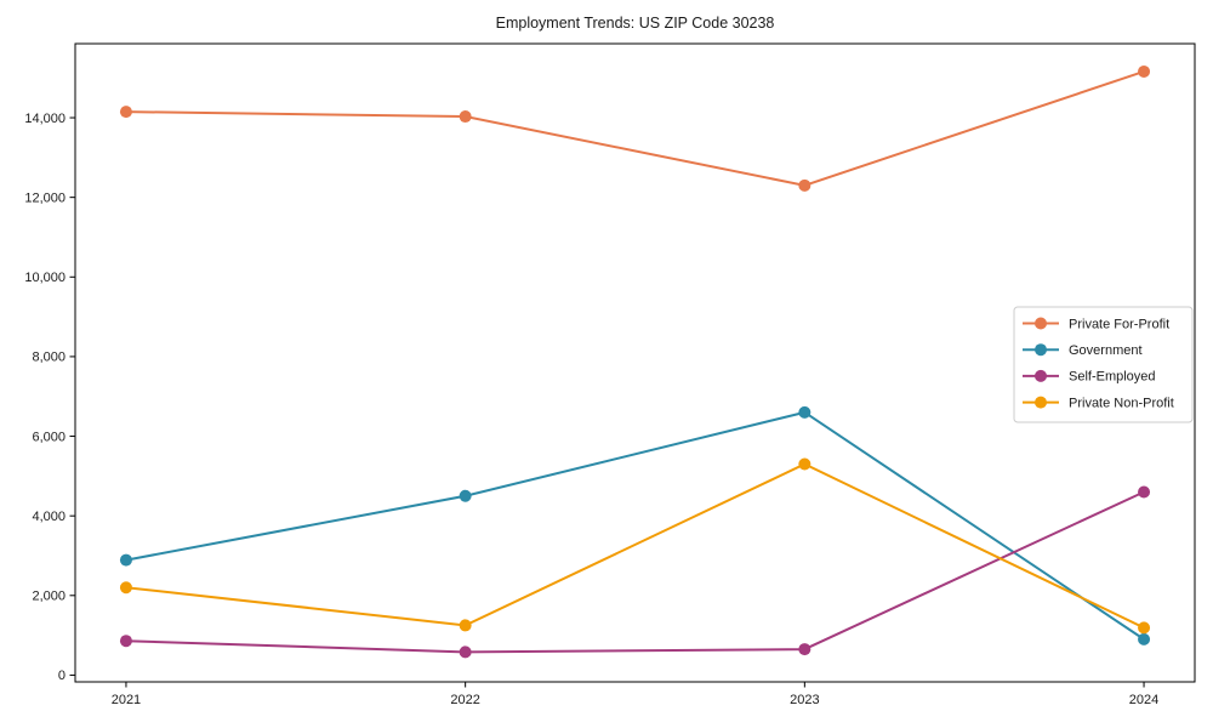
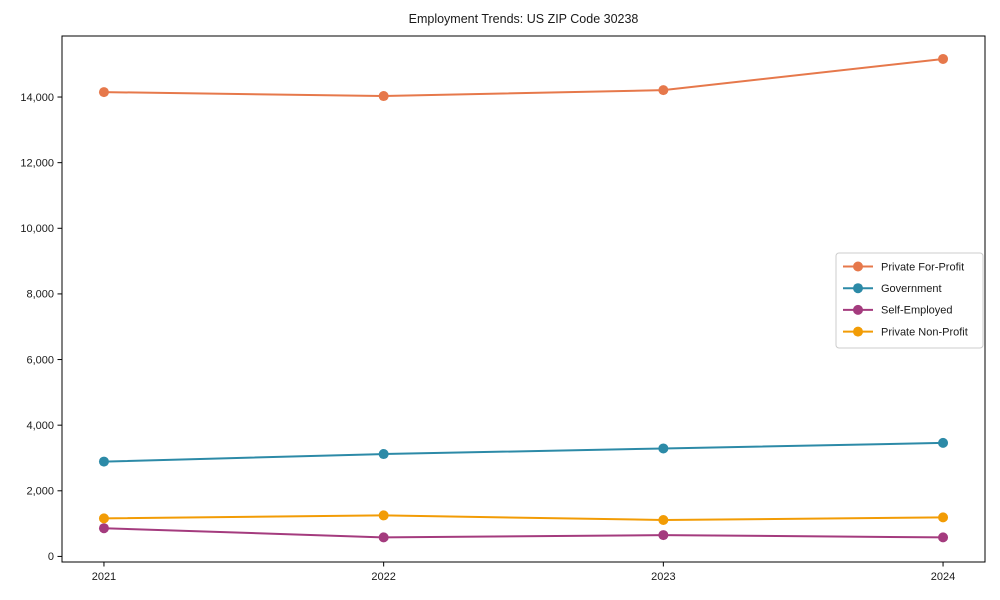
Private Non-Profit/2021: 2200 -> 1200
Government/2022: 4500 -> 3100
Private For-Profit/2023: 12300 -> 14200
Government/2023: 6600 -> 3300
Private Non-Profit/2023: 5300 -> 1100
Government/2024: 900 -> 3500
Self-Employed/2024: 4600 -> 600
